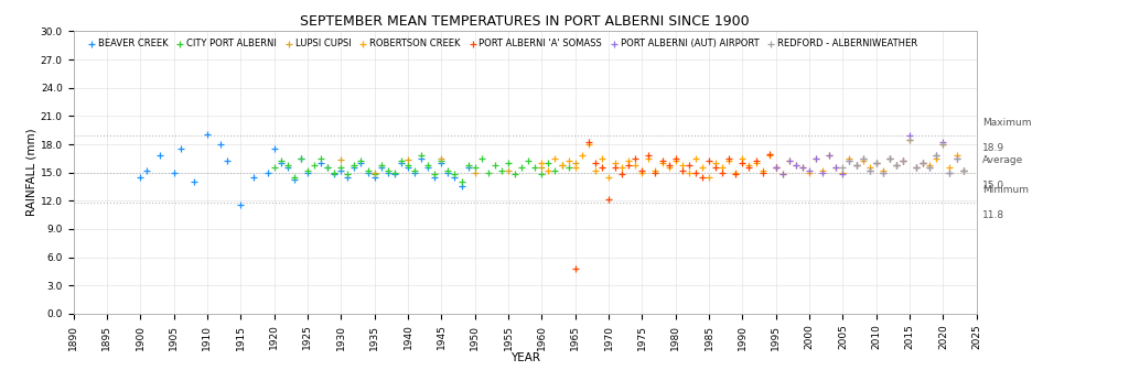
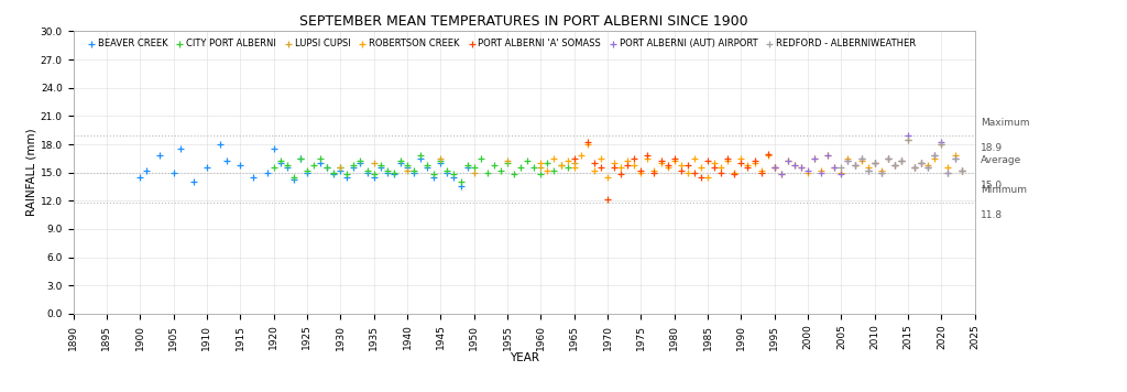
BEAVER CREEK/1910: 19.0 -> 15.5
BEAVER CREEK/1915: 11.6 -> 15.8
LUPSI CUPSI/1930: 16.4 -> 15.5
LUPSI CUPSI/1935: 15.0 -> 16.0
LUPSI CUPSI/1940: 16.4 -> 15.2
LUPSI CUPSI/1955: 15.2 -> 16.2
PORT ALBERNI 'A' SOMASS/1965: 4.8 -> 16.5
